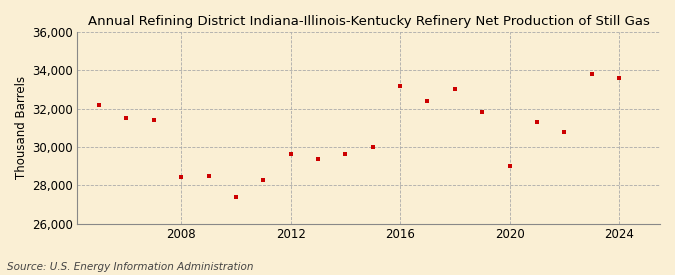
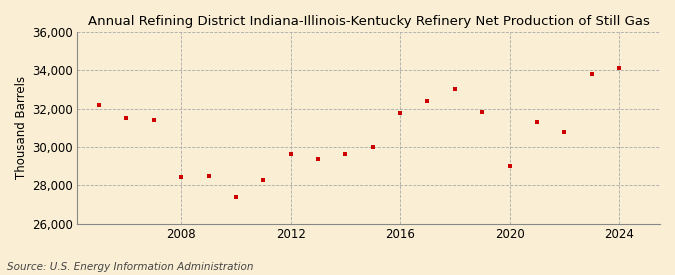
2016: 33,200 -> 31,800
2024: 33,600 -> 34,100
